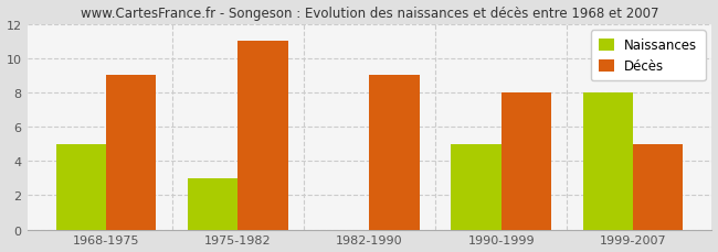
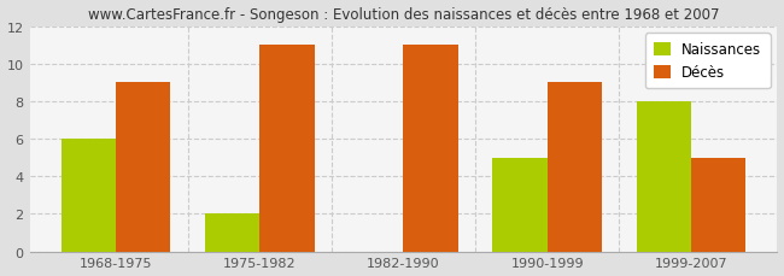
Naissances/1968-1975: 5 -> 6
Naissances/1975-1982: 3 -> 2
Décès/1982-1990: 9 -> 11
Décès/1990-1999: 8 -> 9
